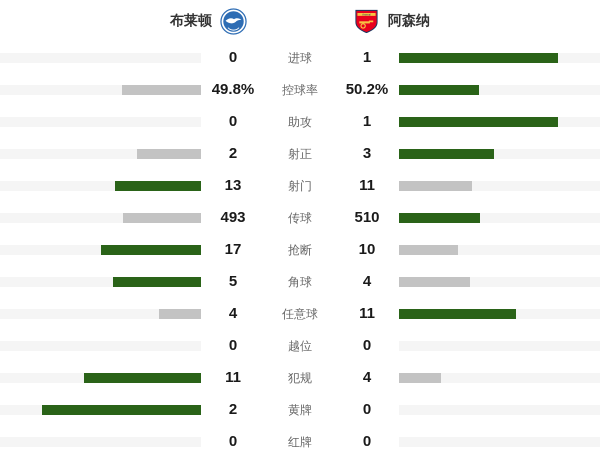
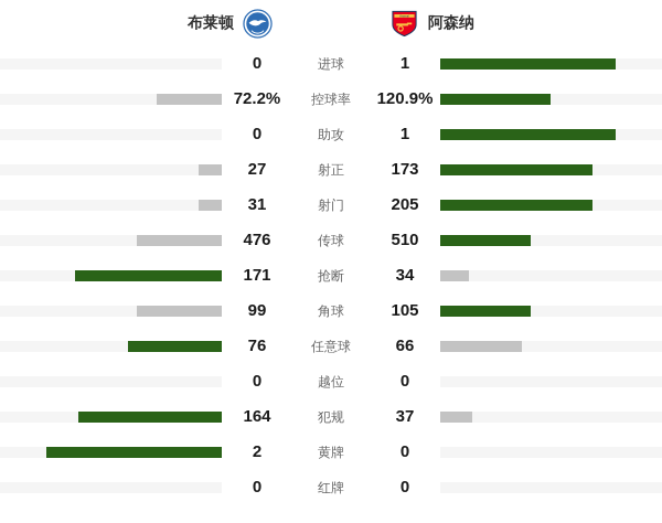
布莱顿/控球率: 49.8% -> 72.2%
阿森纳/控球率: 50.2% -> 120.9%
布莱顿/射正: 2 -> 27
阿森纳/射正: 3 -> 173
布莱顿/射门: 13 -> 31
阿森纳/射门: 11 -> 205
布莱顿/传球: 493 -> 476
布莱顿/抢断: 17 -> 171
阿森纳/抢断: 10 -> 34
布莱顿/角球: 5 -> 99
阿森纳/角球: 4 -> 105
布莱顿/任意球: 4 -> 76
阿森纳/任意球: 11 -> 66
布莱顿/犯规: 11 -> 164
阿森纳/犯规: 4 -> 37
